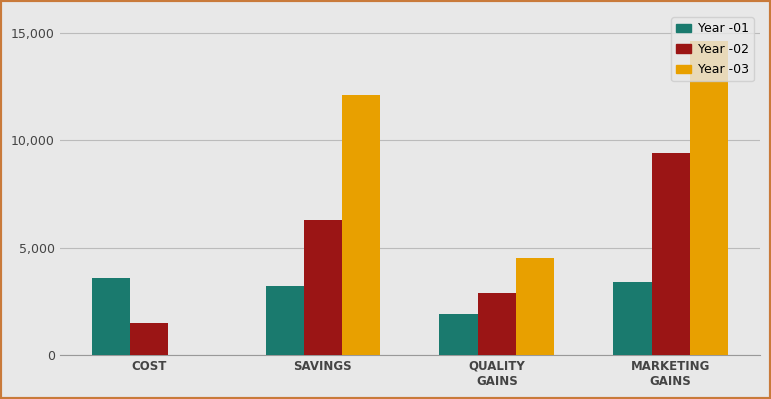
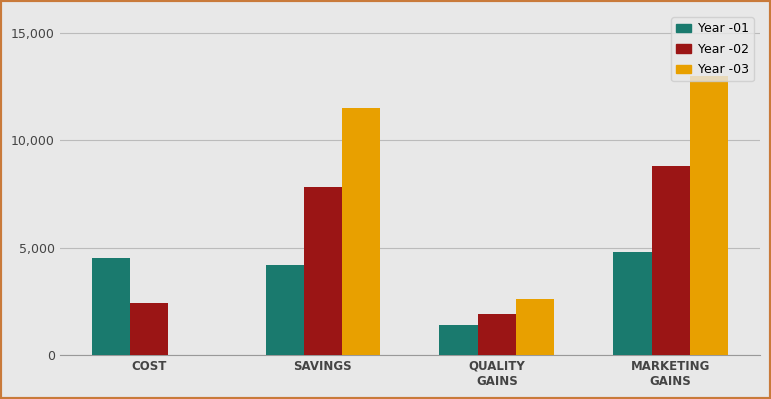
Year -01/COST: 3,600 -> 4,500
Year -02/COST: 1,500 -> 2,400
Year -01/SAVINGS: 3,200 -> 4,200
Year -02/SAVINGS: 6,300 -> 7,800
Year -03/SAVINGS: 12,100 -> 11,500
Year -01/QUALITY GAINS: 1,900 -> 1,400
Year -02/QUALITY GAINS: 2,900 -> 1,900
Year -03/QUALITY GAINS: 4,500 -> 2,600
Year -01/MARKETING GAINS: 3,400 -> 4,800
Year -02/MARKETING GAINS: 9,400 -> 8,800
Year -03/MARKETING GAINS: 14,600 -> 13,000
